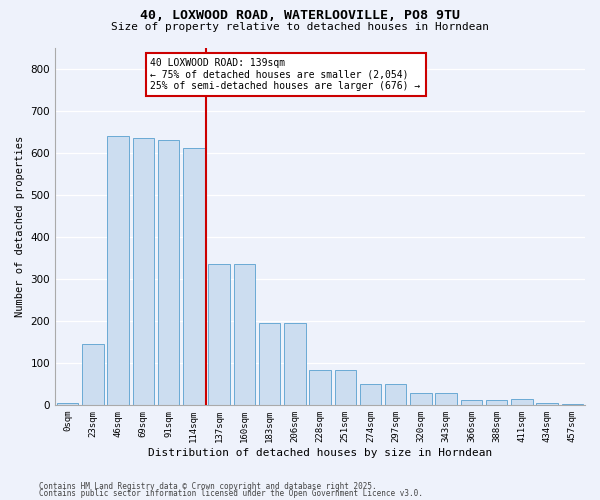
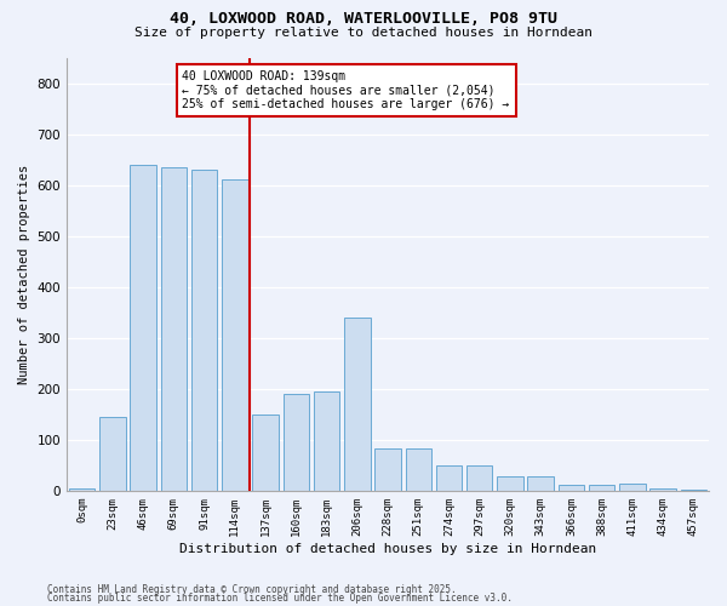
137sqm: 335 -> 150
160sqm: 335 -> 190
206sqm: 195 -> 340
